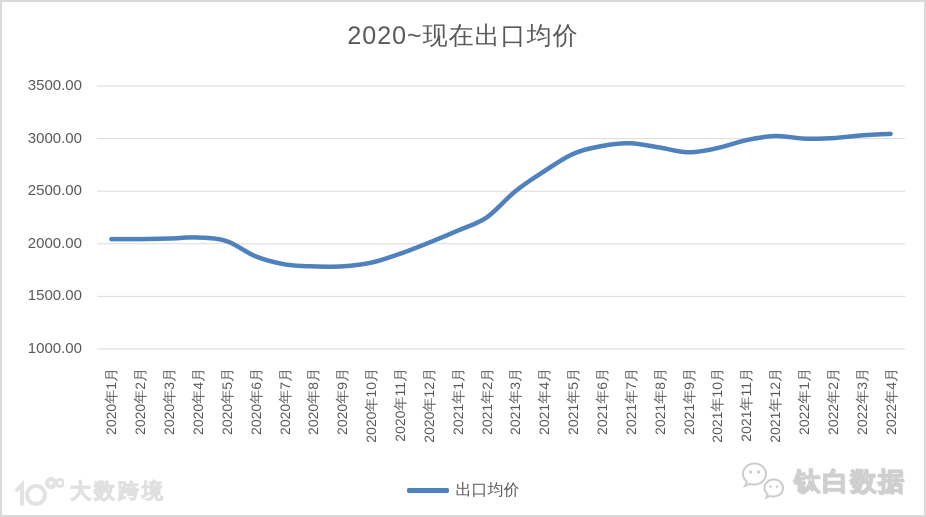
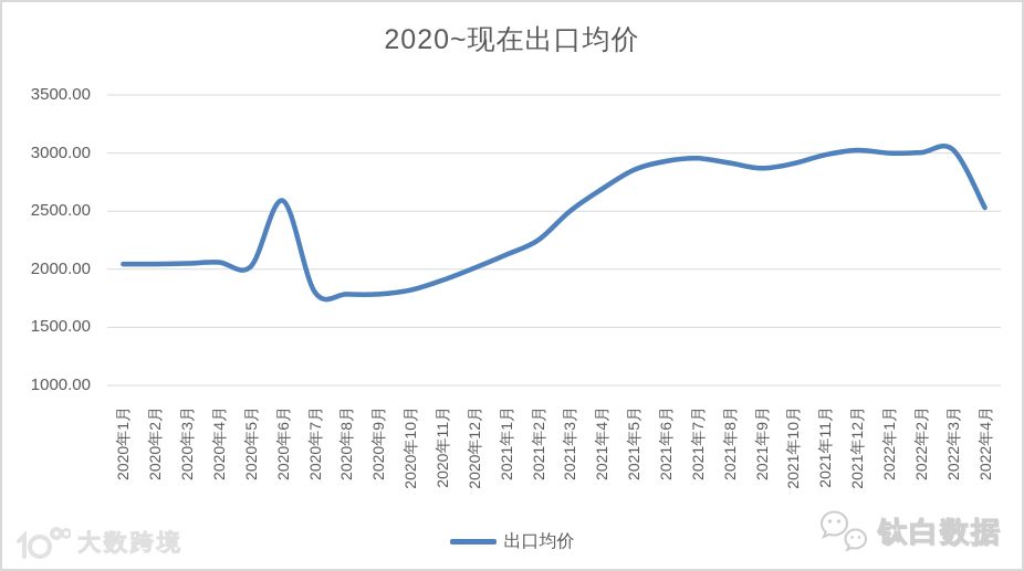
2020年6月: 1880 -> 2590
2022年4月: 3040 -> 2530
